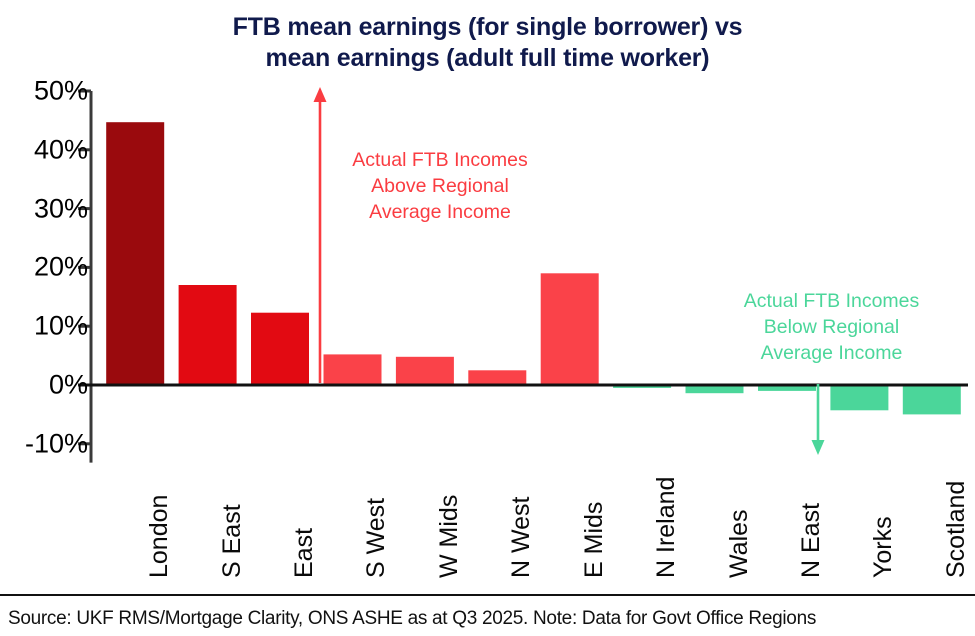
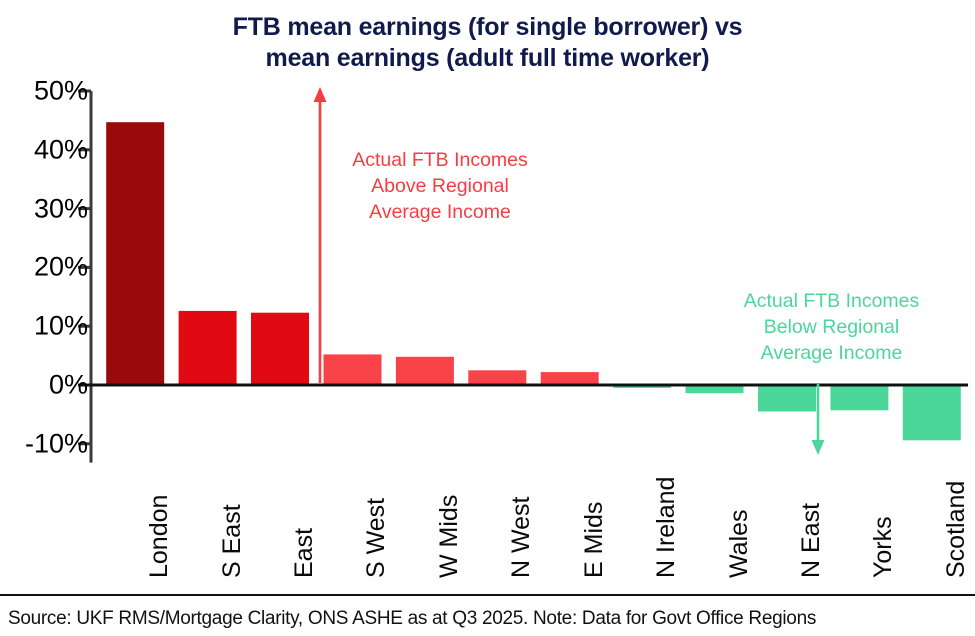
S East: 17% -> 13%
E Mids: 19% -> 2%
N East: -1% -> -4%
Scotland: -5% -> -9%
